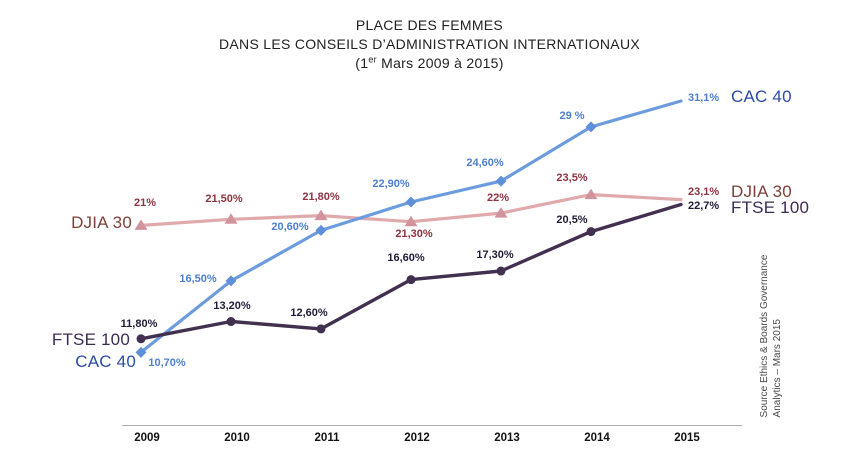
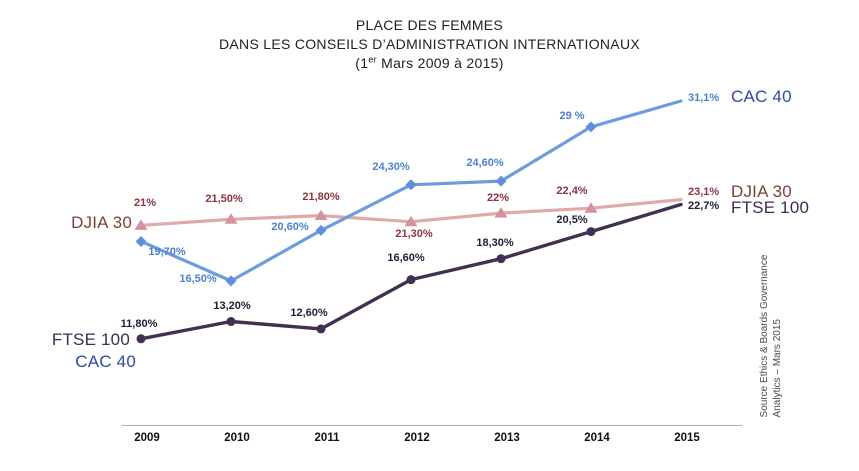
CAC 40/2009: 10,70% -> 19,70%
CAC 40/2012: 22,90% -> 24,30%
FTSE 100/2013: 17,30% -> 18,30%
DJIA 30/2014: 23,5% -> 22,4%
